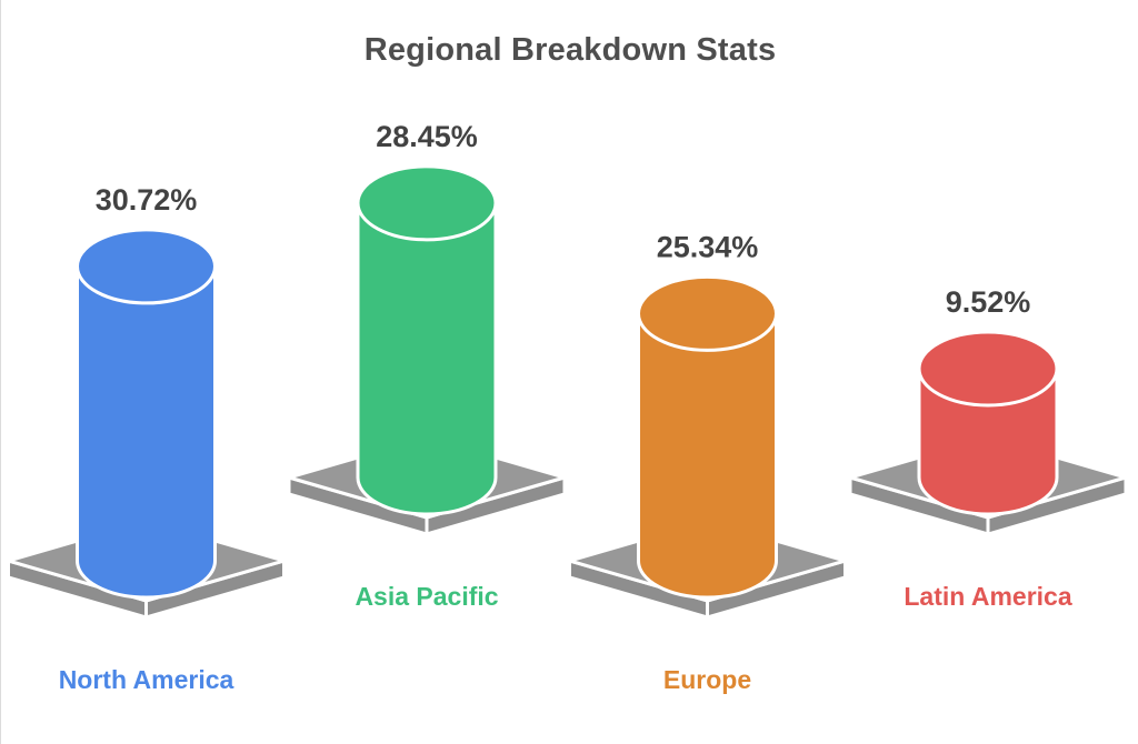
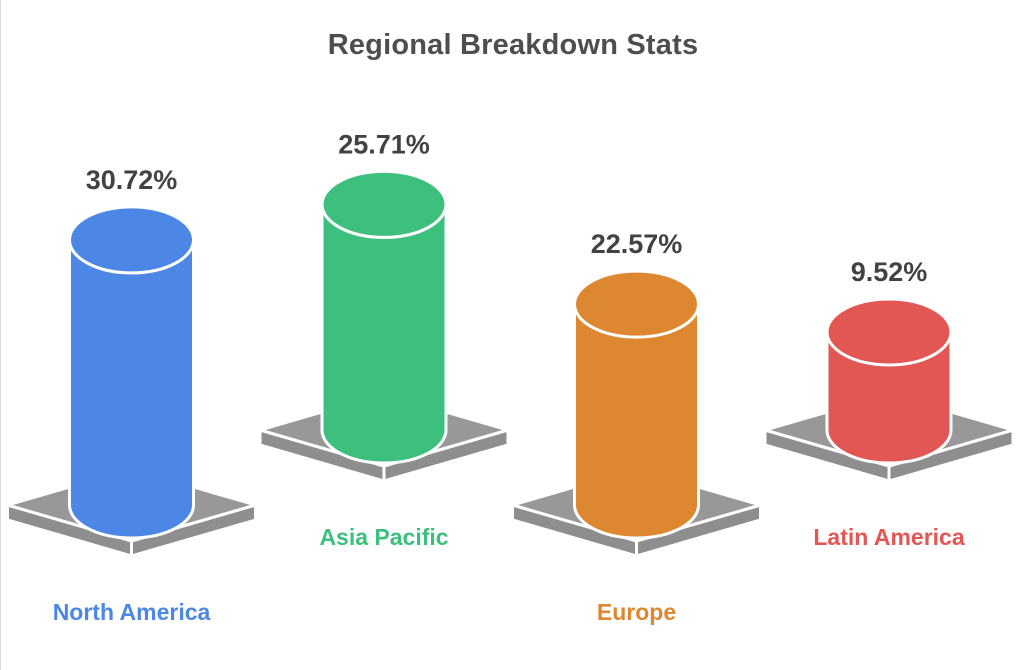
Asia Pacific: 28.45% -> 25.71%
Europe: 25.34% -> 22.57%
